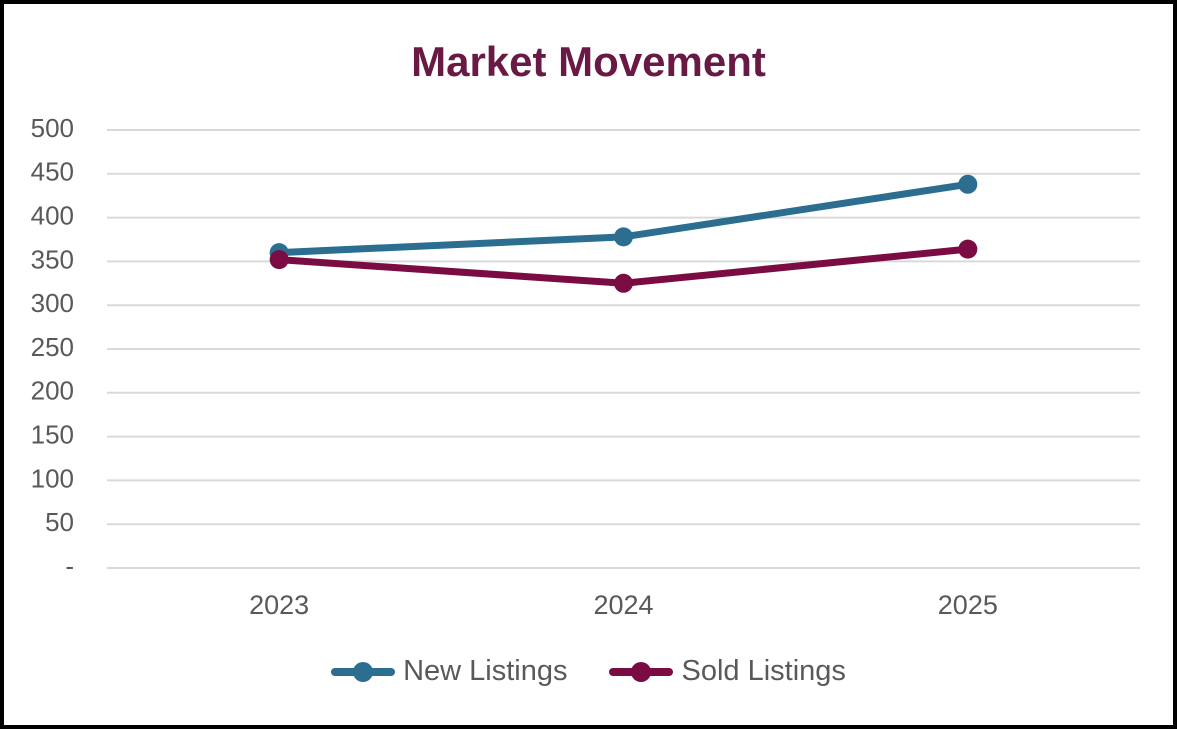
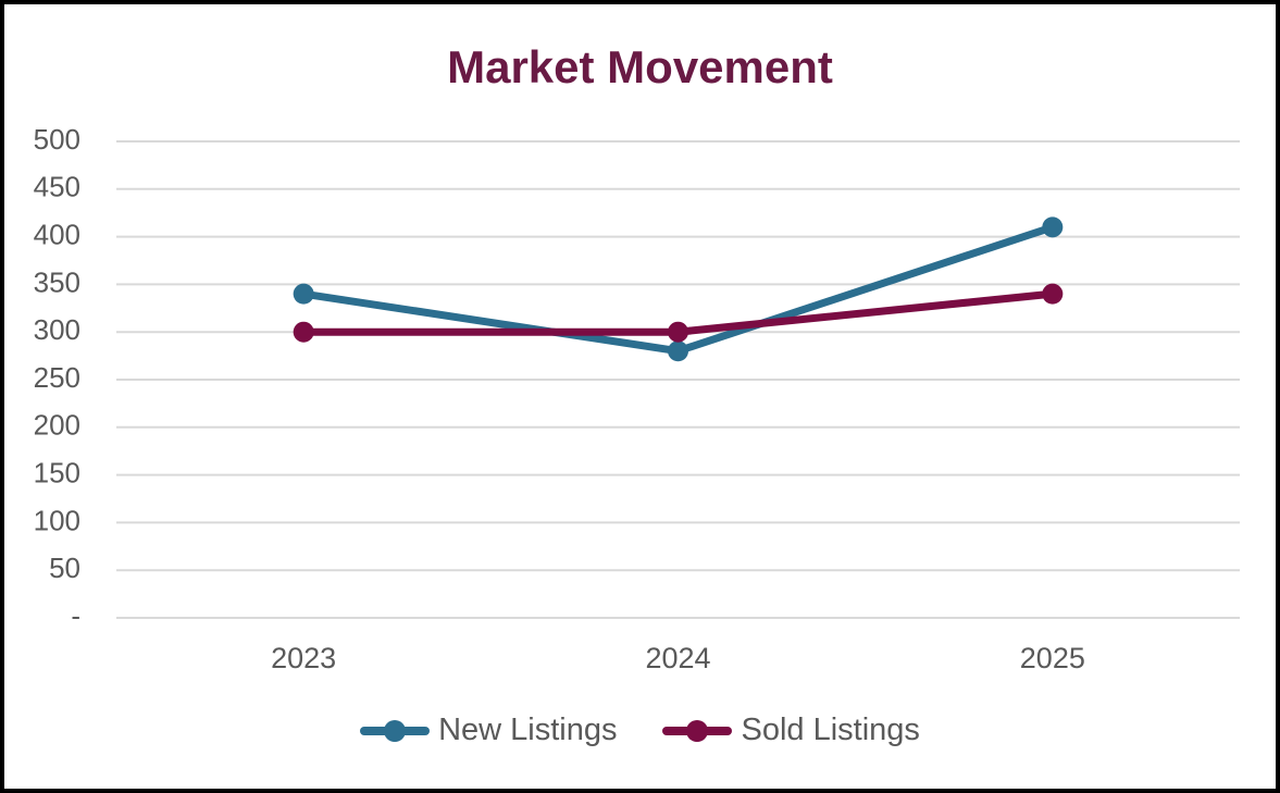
New Listings/2023: 360 -> 340
Sold Listings/2023: 350 -> 300
New Listings/2024: 380 -> 280
Sold Listings/2024: 320 -> 300
New Listings/2025: 440 -> 410
Sold Listings/2025: 360 -> 340
